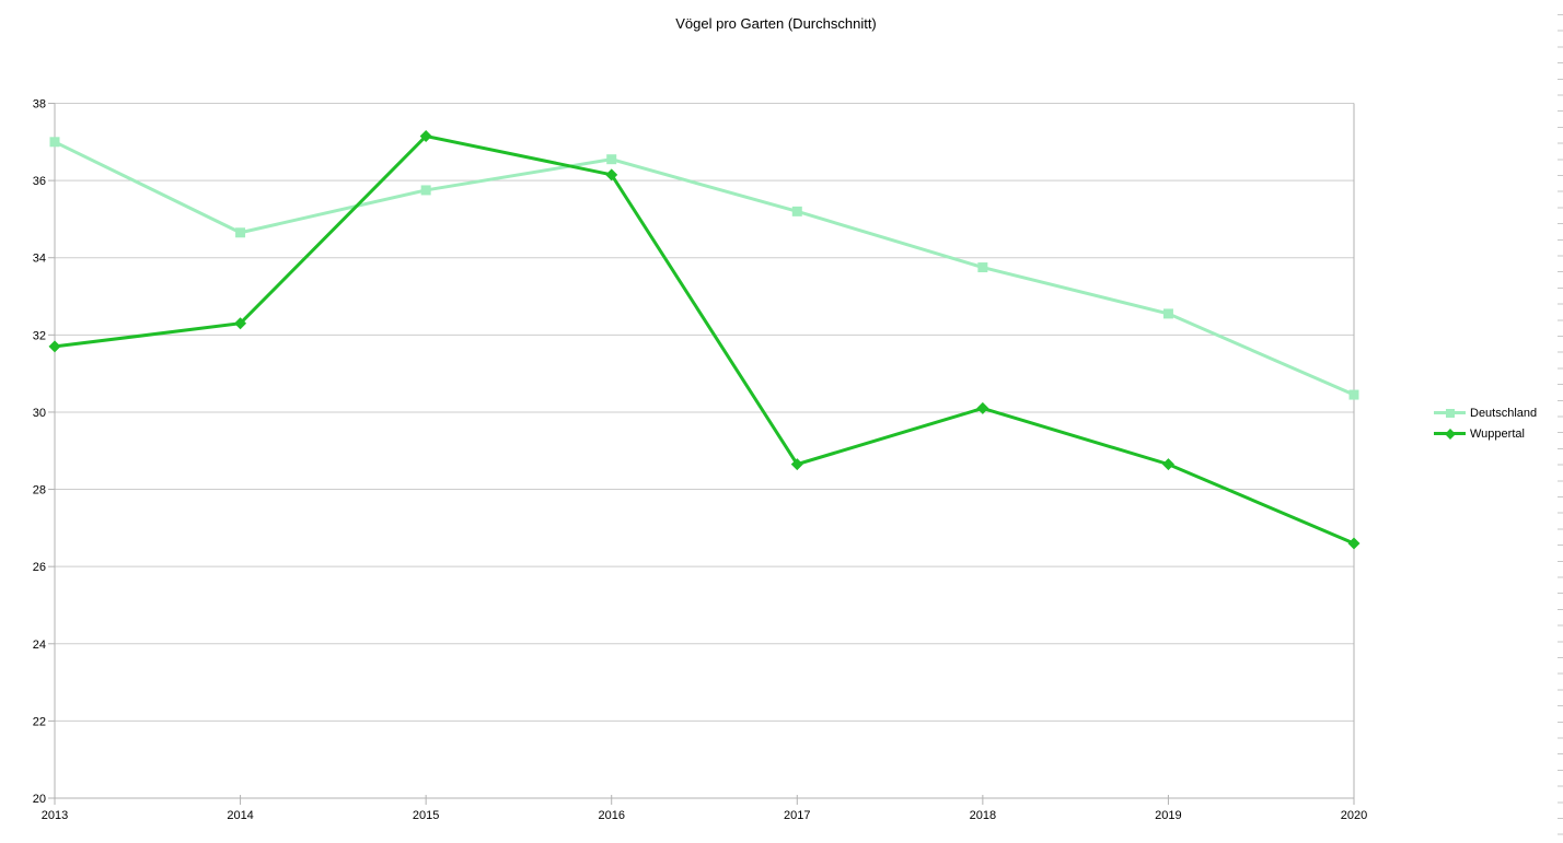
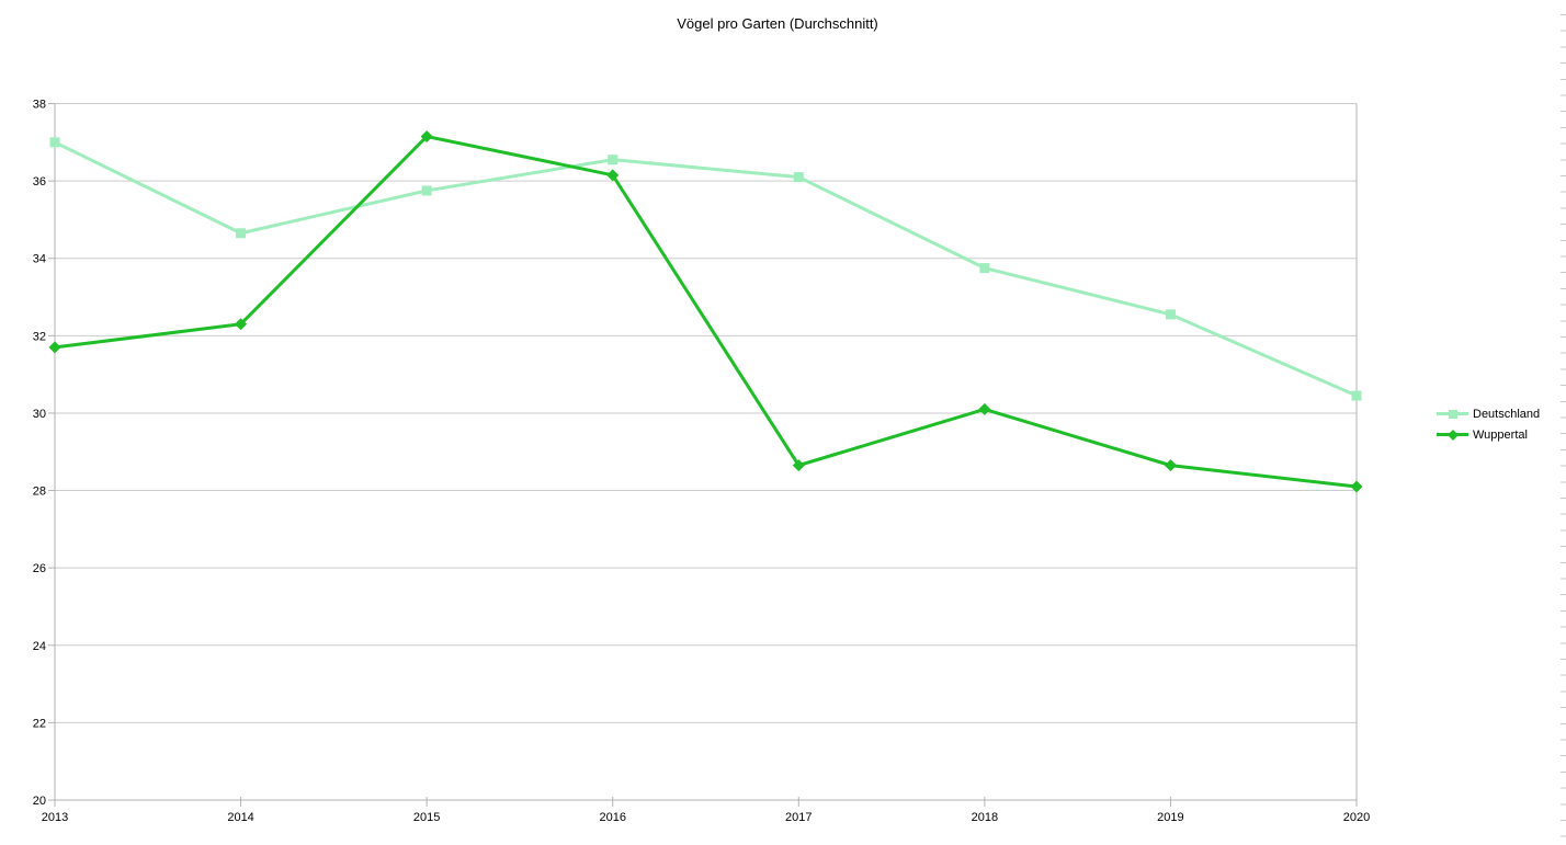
Deutschland/2017: 35.2 -> 36.1
Wuppertal/2020: 26.6 -> 28.1
